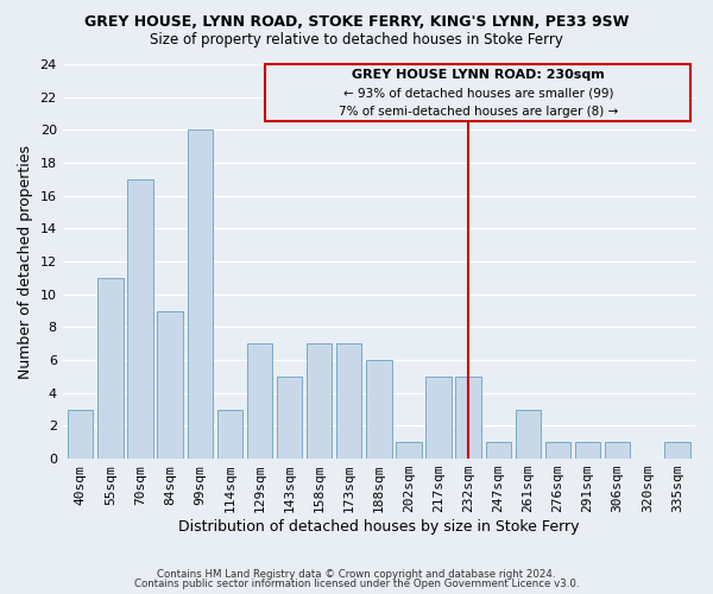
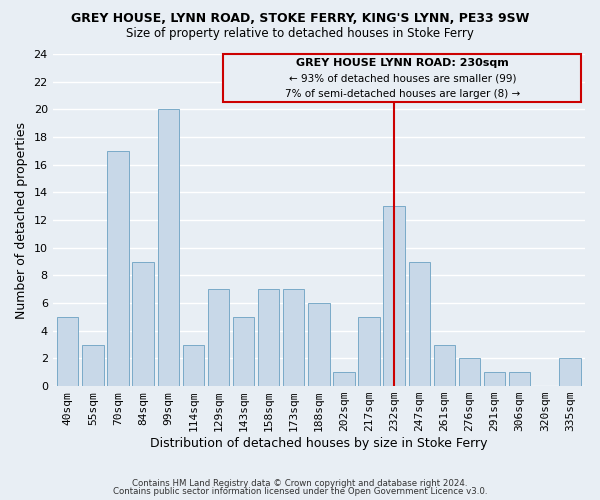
40sqm: 3 -> 5
55sqm: 11 -> 3
232sqm: 5 -> 13
247sqm: 1 -> 9
276sqm: 1 -> 2
335sqm: 1 -> 2
